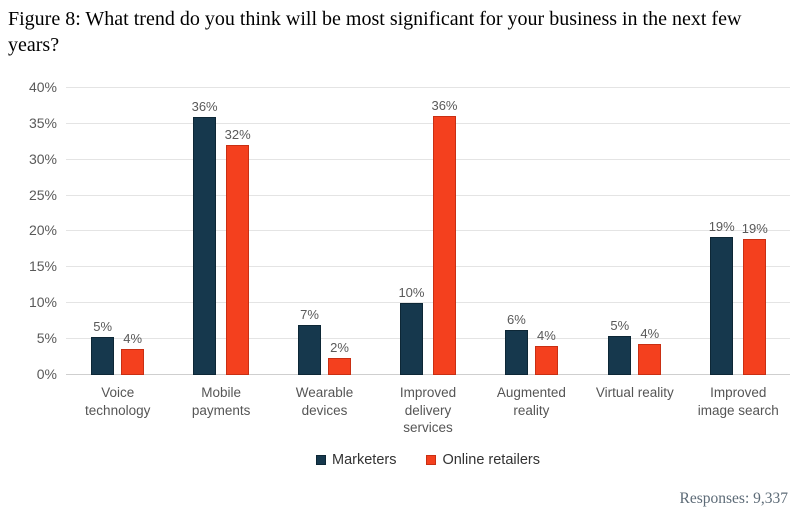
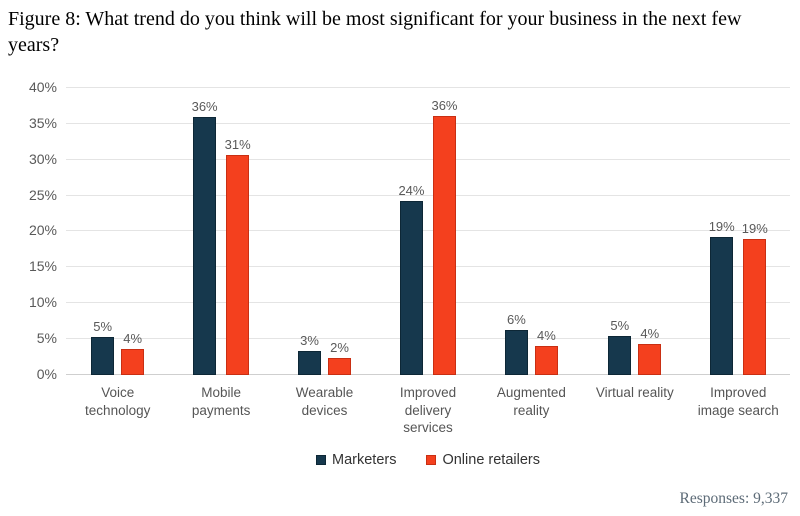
Online retailers/Mobile payments: 32% -> 31%
Marketers/Wearable devices: 7% -> 3%
Marketers/Improved delivery services: 10% -> 24%
